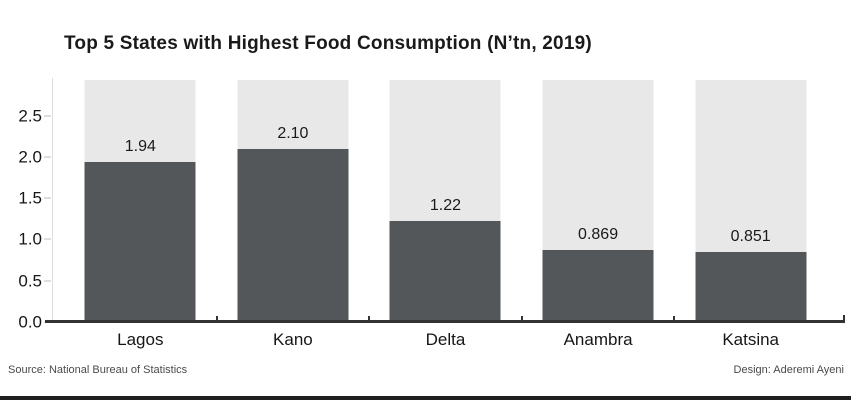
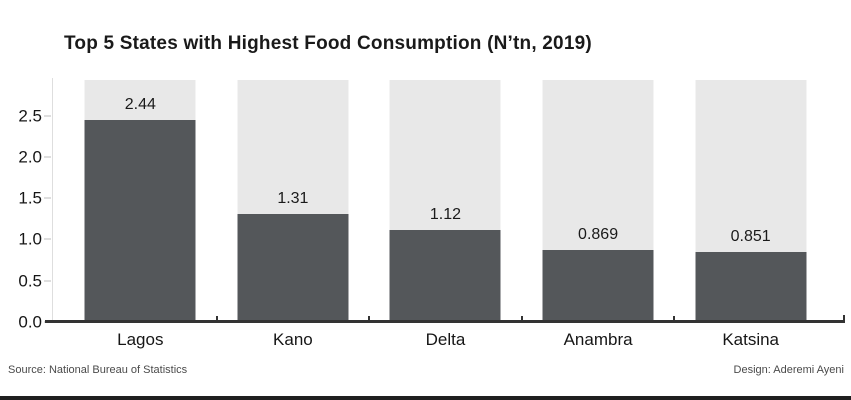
Lagos: 1.94 -> 2.44
Kano: 2.10 -> 1.31
Delta: 1.22 -> 1.12
